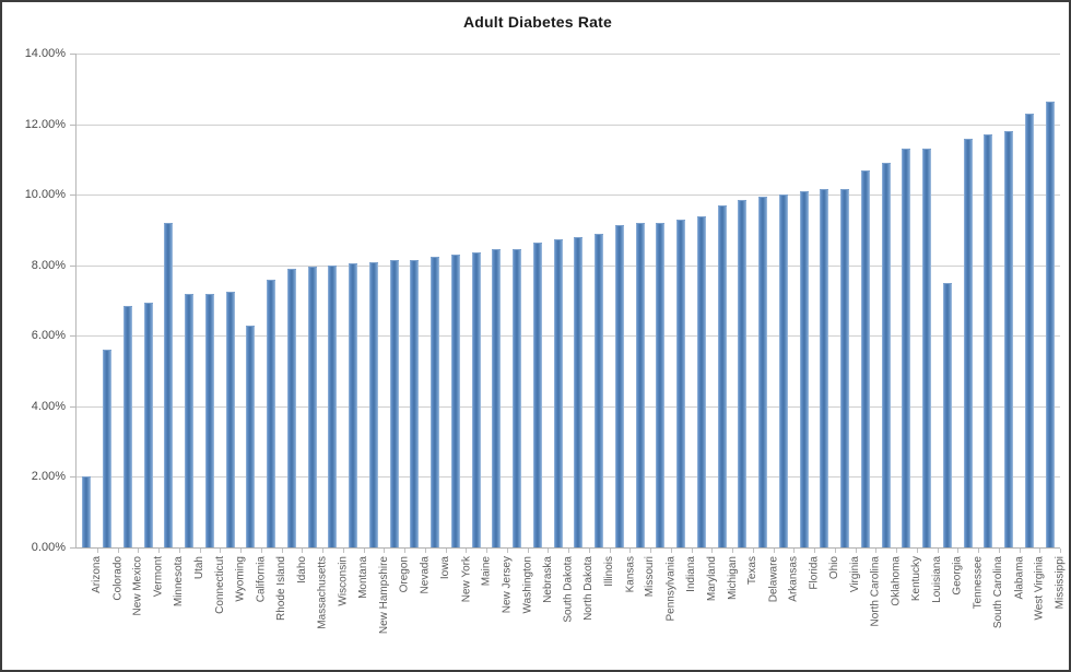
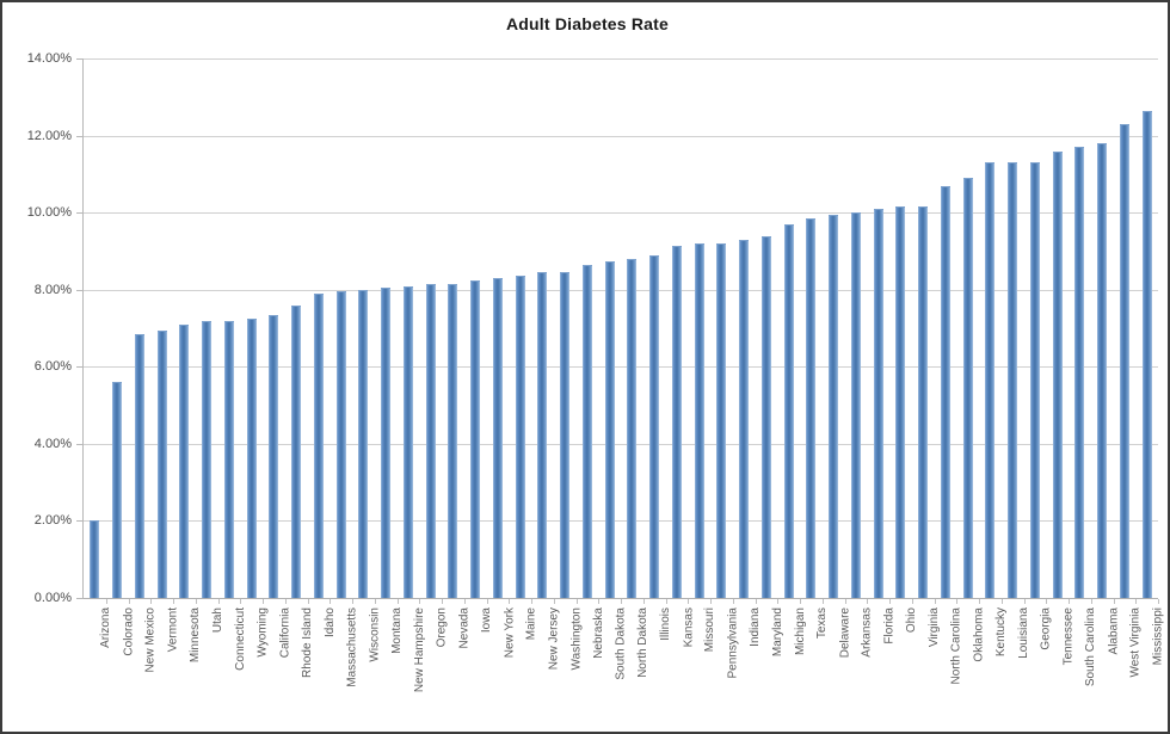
Minnesota: 9.2% -> 7.1%
California: 6.3% -> 7.3%
Georgia: 7.5% -> 11.3%
